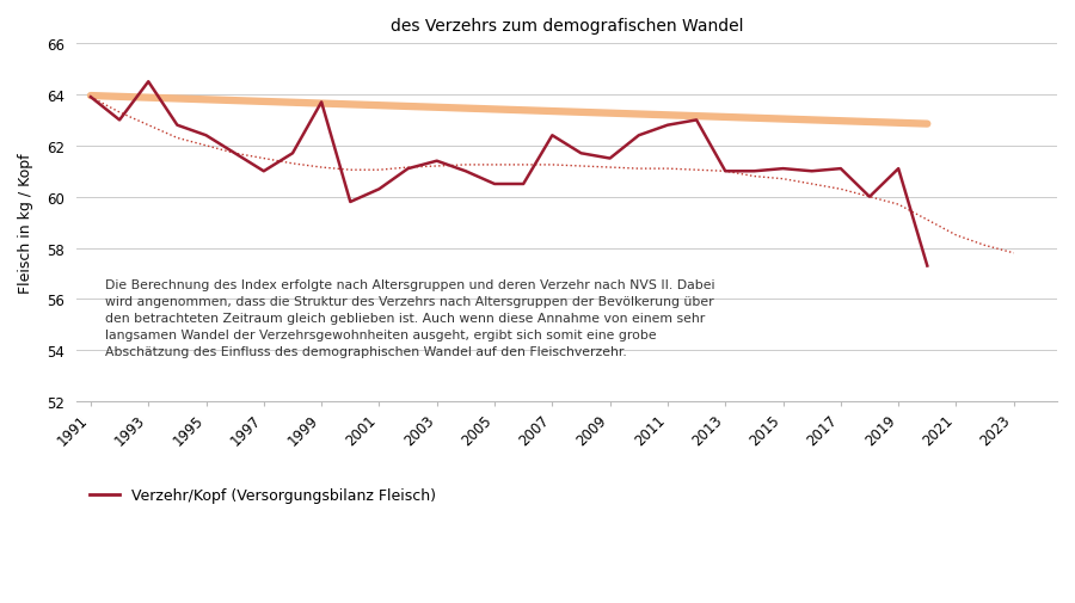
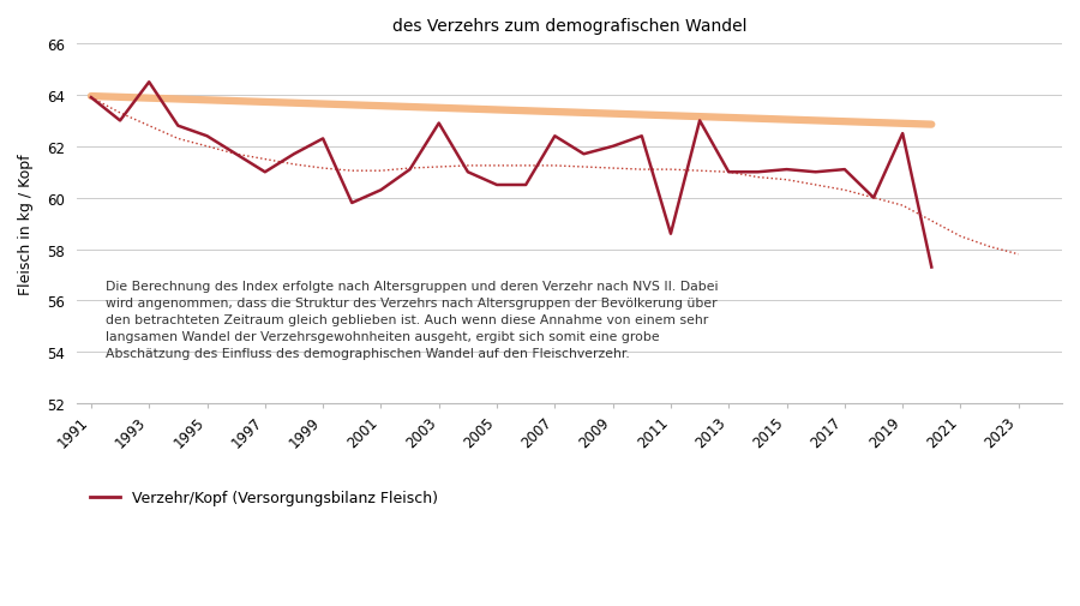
Verzehr/Kopf (Versorgungsbilanz Fleisch)/1999: 63.7 -> 62.3
Verzehr/Kopf (Versorgungsbilanz Fleisch)/2003: 61.4 -> 62.9
Verzehr/Kopf (Versorgungsbilanz Fleisch)/2009: 61.5 -> 62.0
Verzehr/Kopf (Versorgungsbilanz Fleisch)/2011: 62.8 -> 58.6
Verzehr/Kopf (Versorgungsbilanz Fleisch)/2019: 61.1 -> 62.5
